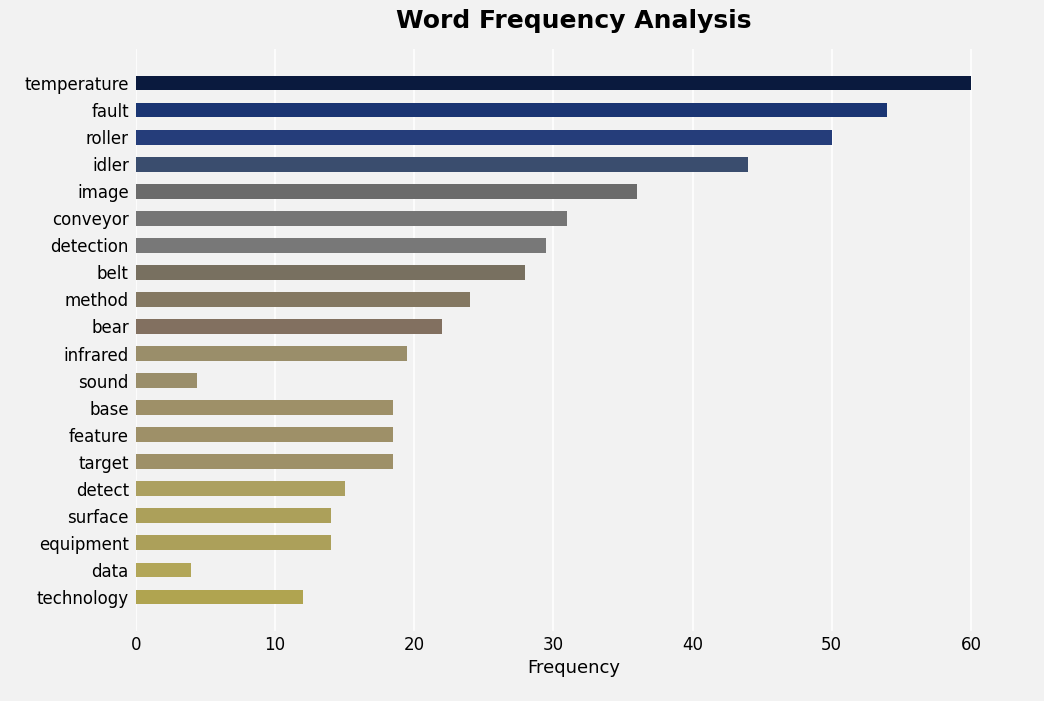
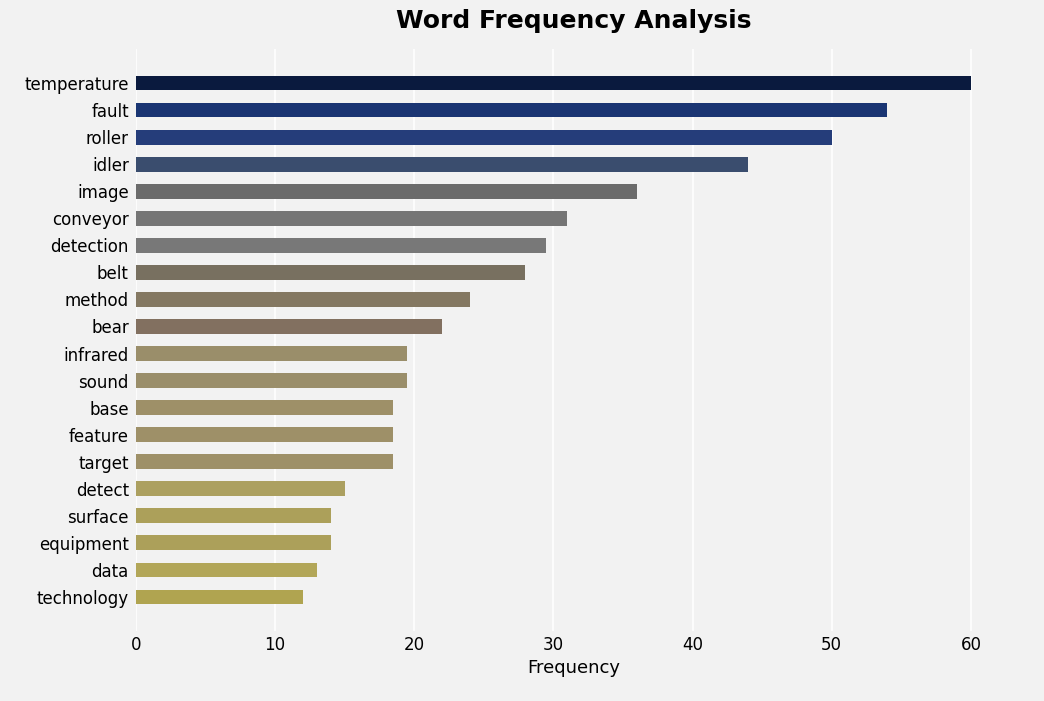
sound: 4.4 -> 19.5
data: 4.0 -> 13.0
